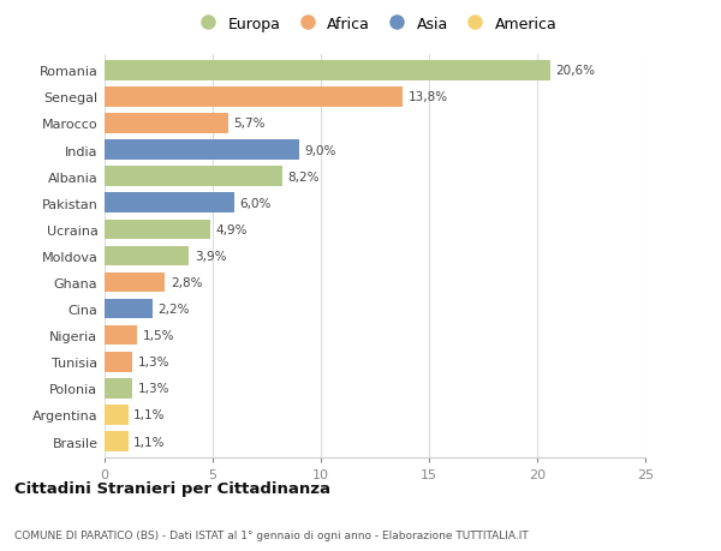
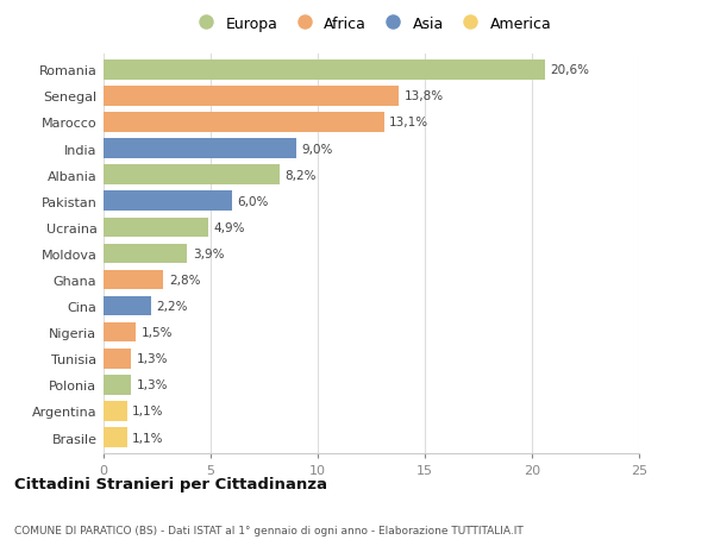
Marocco: 5,7% -> 13,1%
